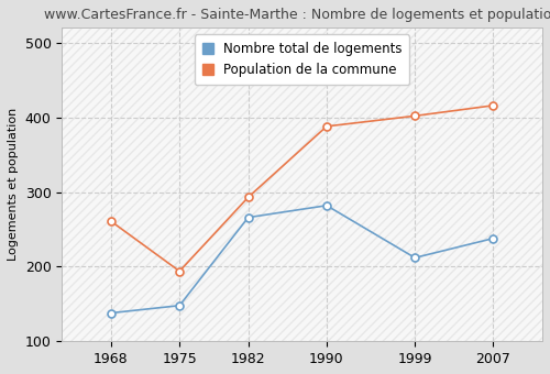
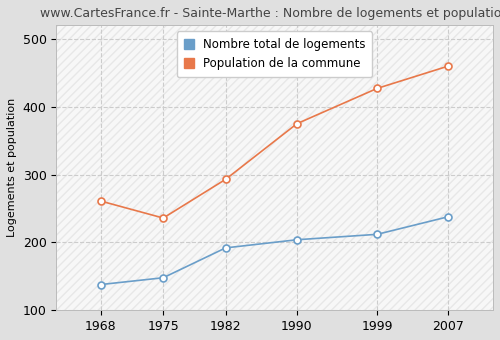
Population de la commune/1975: 194 -> 236
Nombre total de logements/1982: 266 -> 192
Nombre total de logements/1990: 282 -> 204
Population de la commune/1990: 388 -> 375
Population de la commune/1999: 402 -> 427
Population de la commune/2007: 416 -> 460
